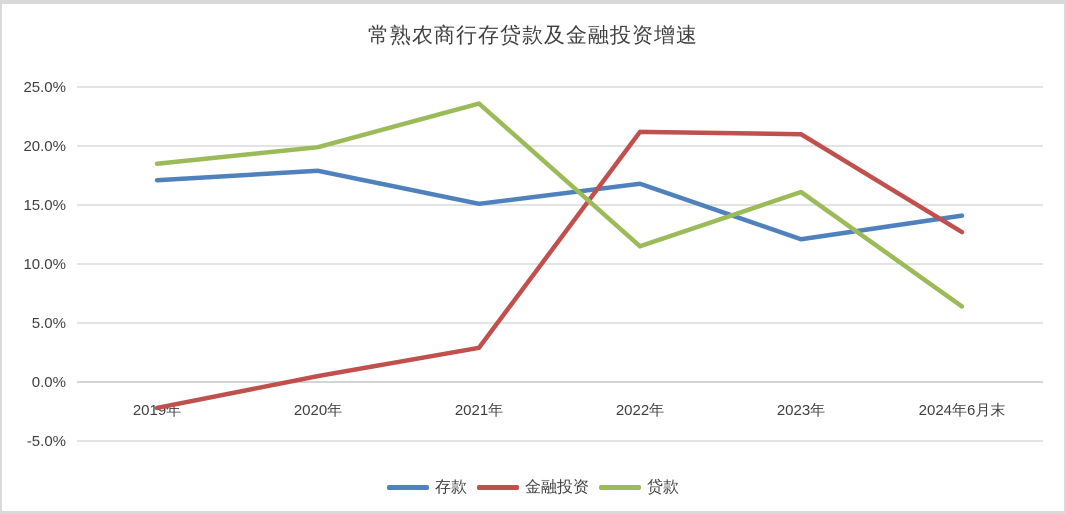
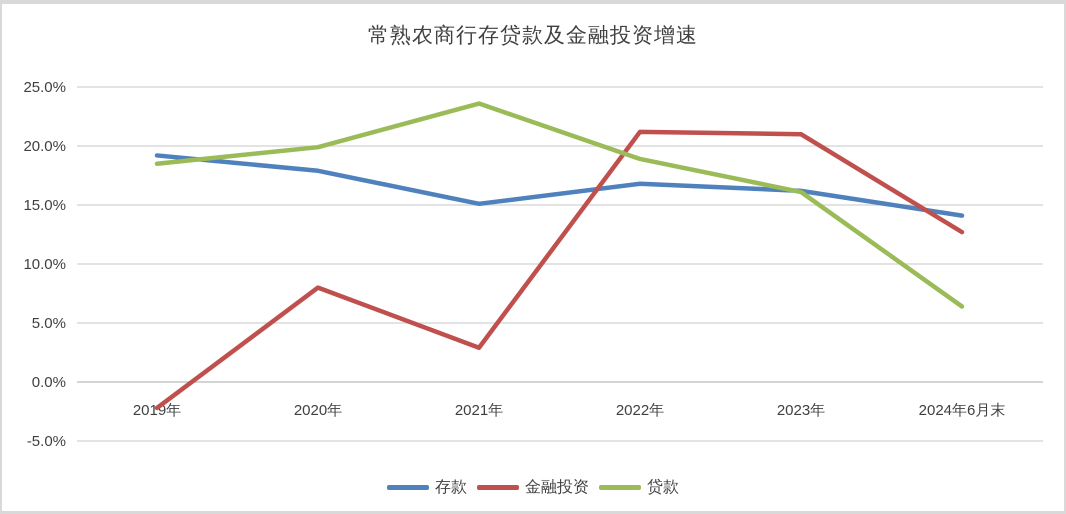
存款/2019年: 17.1% -> 19.2%
金融投资/2020年: 0.5% -> 8.0%
贷款/2022年: 11.5% -> 18.9%
存款/2023年: 12.1% -> 16.2%
